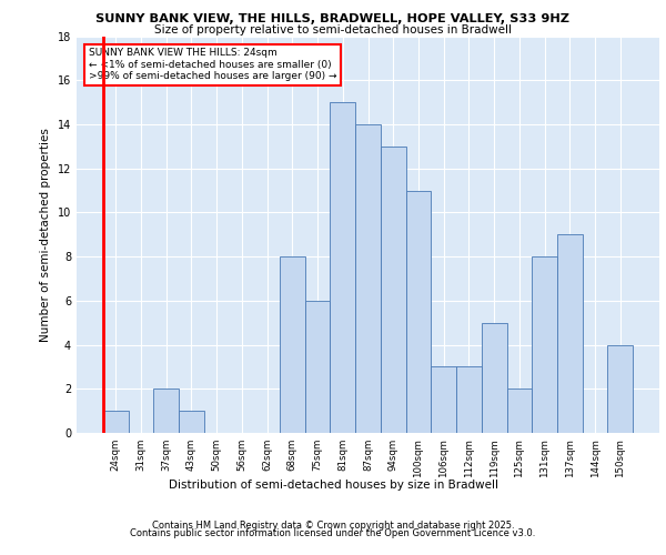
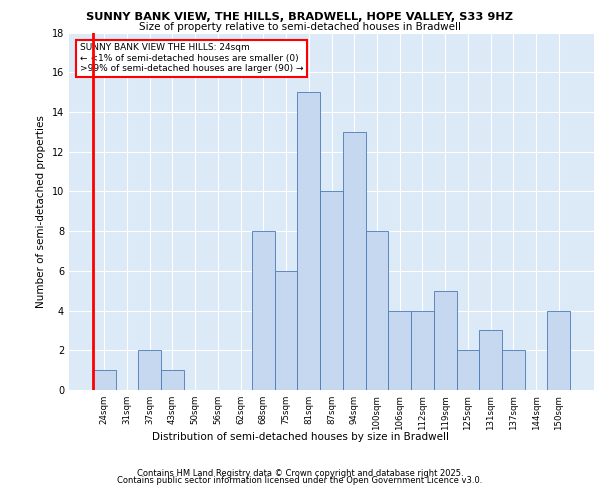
87sqm: 14 -> 10
100sqm: 11 -> 8
106sqm: 3 -> 4
112sqm: 3 -> 4
131sqm: 8 -> 3
137sqm: 9 -> 2
